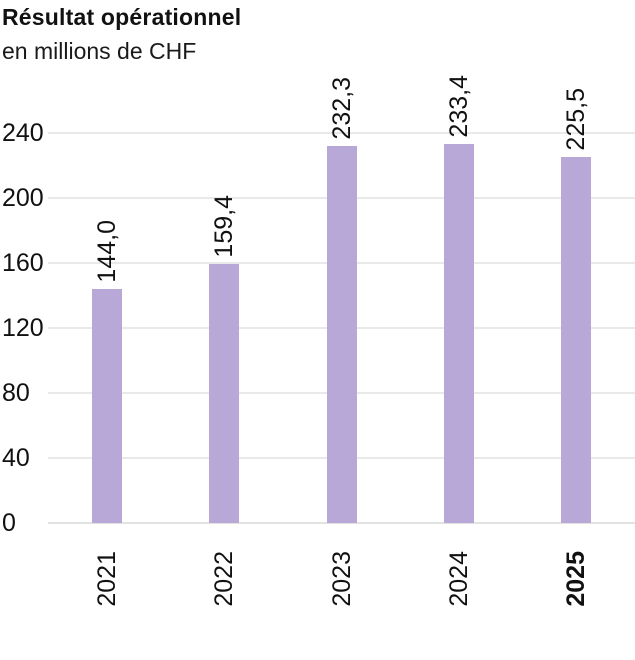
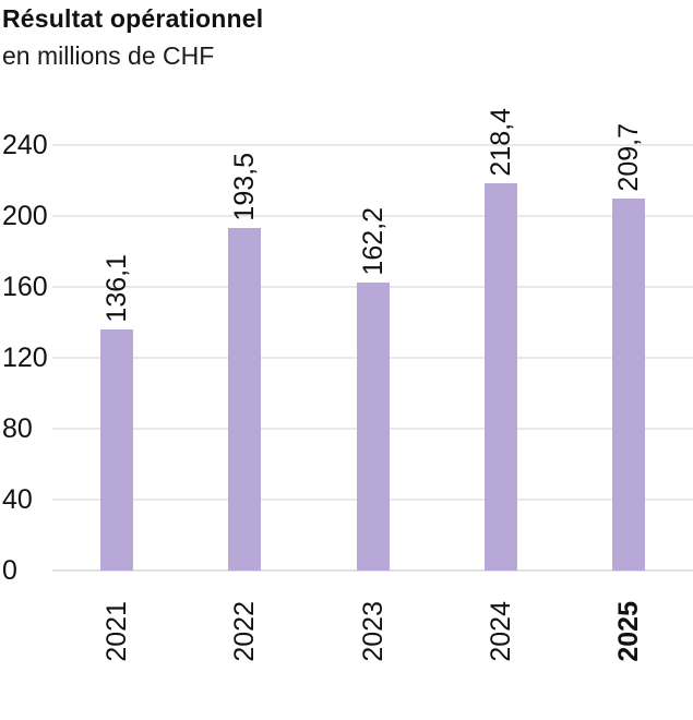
2021: 144,0 -> 136,1
2022: 159,4 -> 193,5
2023: 232,3 -> 162,2
2024: 233,4 -> 218,4
2025: 225,5 -> 209,7
